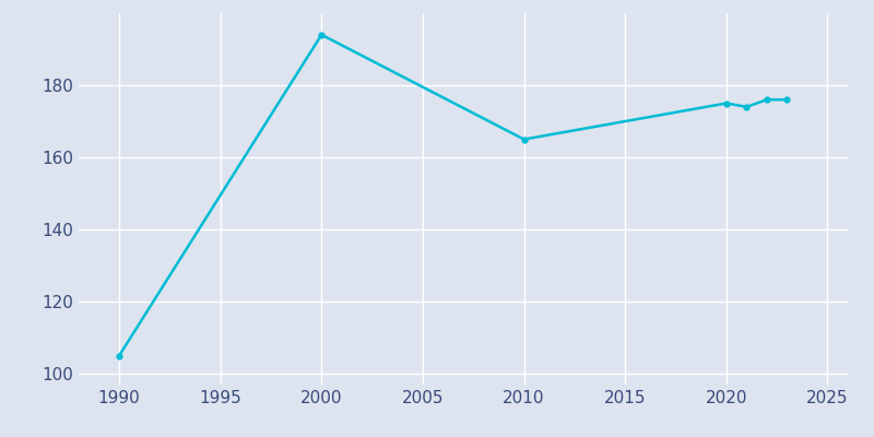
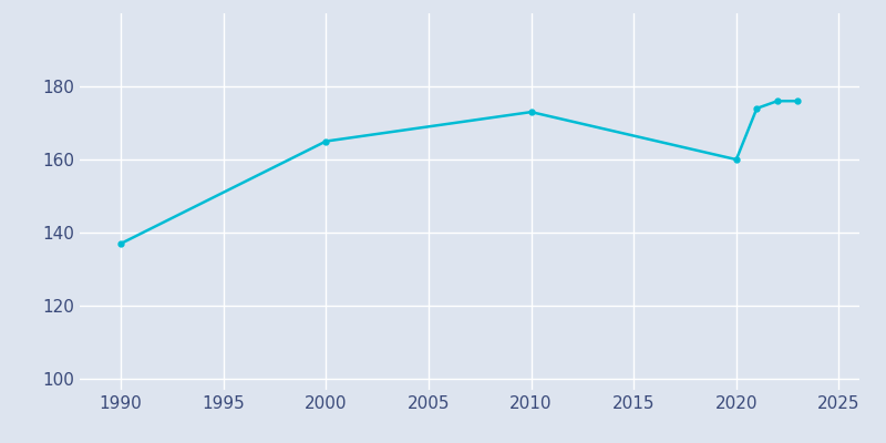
1990: 105 -> 137
2000: 194 -> 165
2010: 165 -> 173
2020: 175 -> 160
